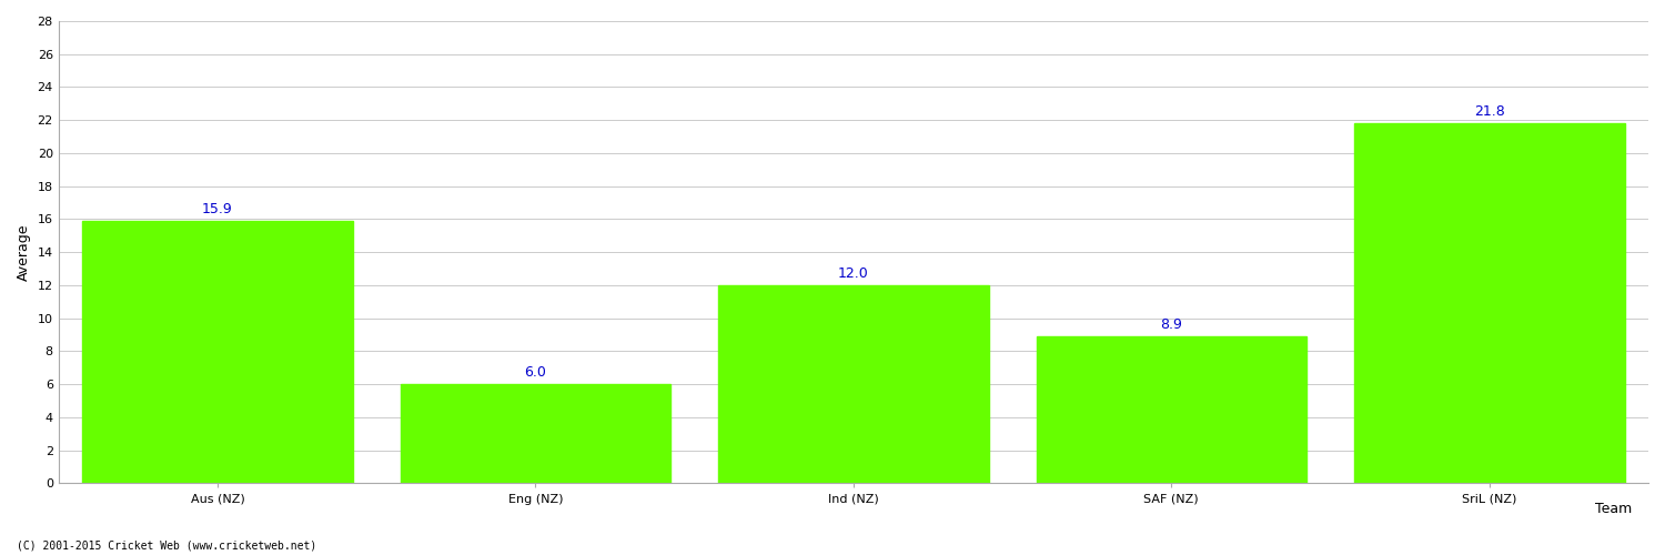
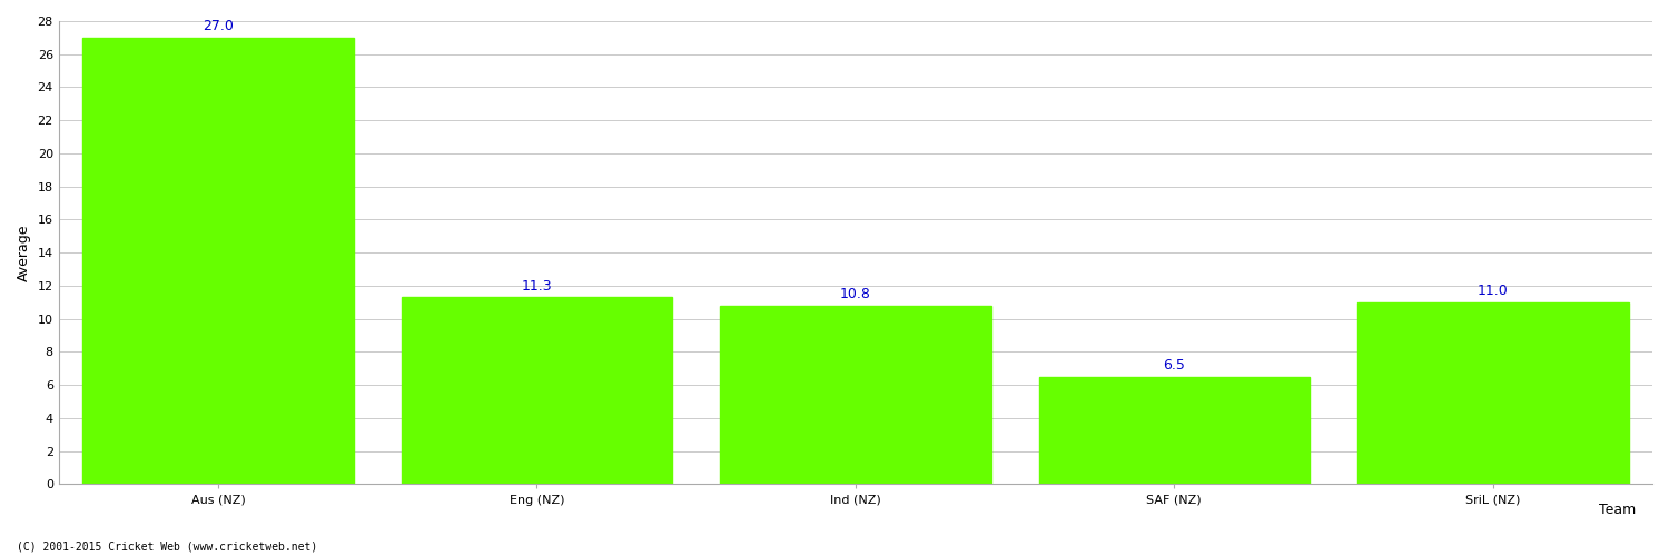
Aus (NZ): 15.9 -> 27.0
Eng (NZ): 6.0 -> 11.3
Ind (NZ): 12.0 -> 10.8
SAF (NZ): 8.9 -> 6.5
SriL (NZ): 21.8 -> 11.0
